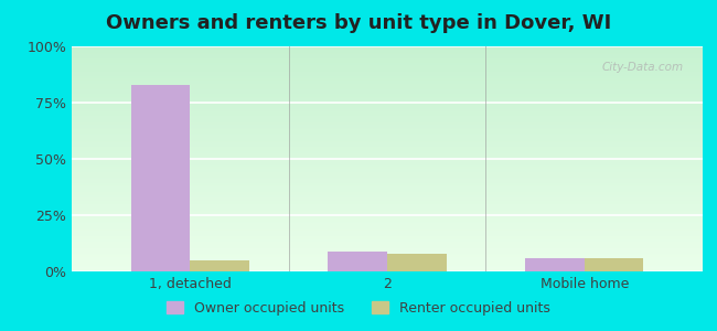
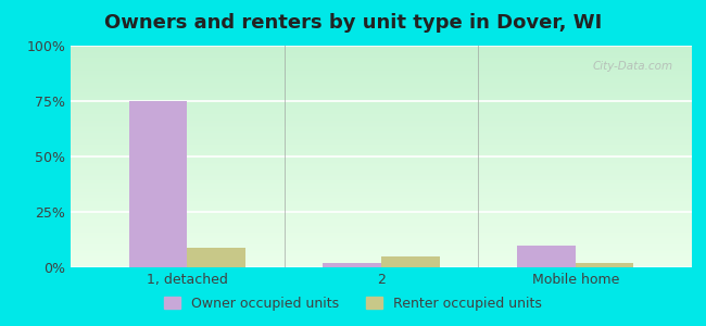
Owner occupied units/1, detached: 83% -> 75%
Renter occupied units/1, detached: 5% -> 9%
Owner occupied units/2: 9% -> 2%
Renter occupied units/2: 8% -> 5%
Owner occupied units/Mobile home: 6% -> 10%
Renter occupied units/Mobile home: 6% -> 2%
